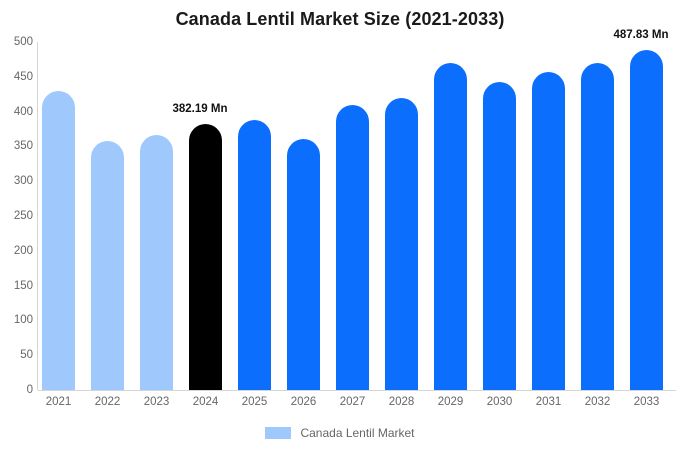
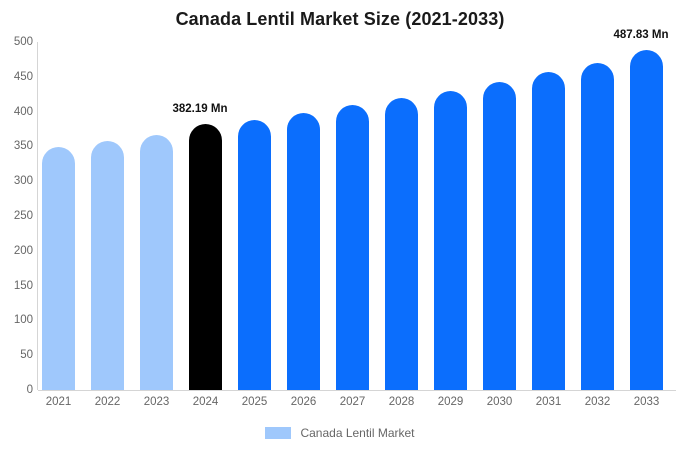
2021: 430 -> 350
2026: 360 -> 400
2029: 470 -> 430
